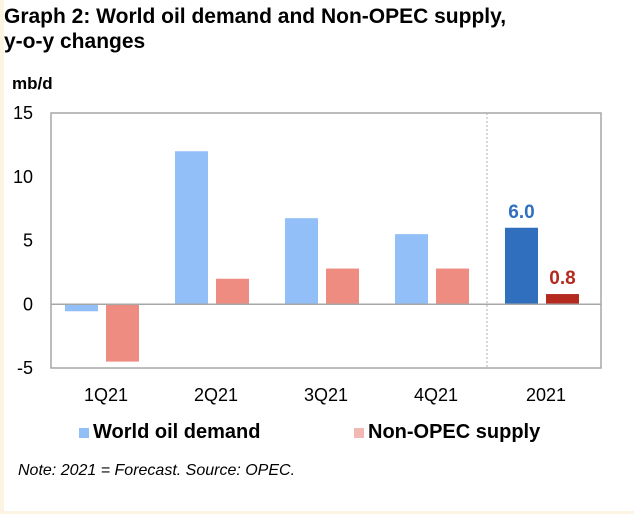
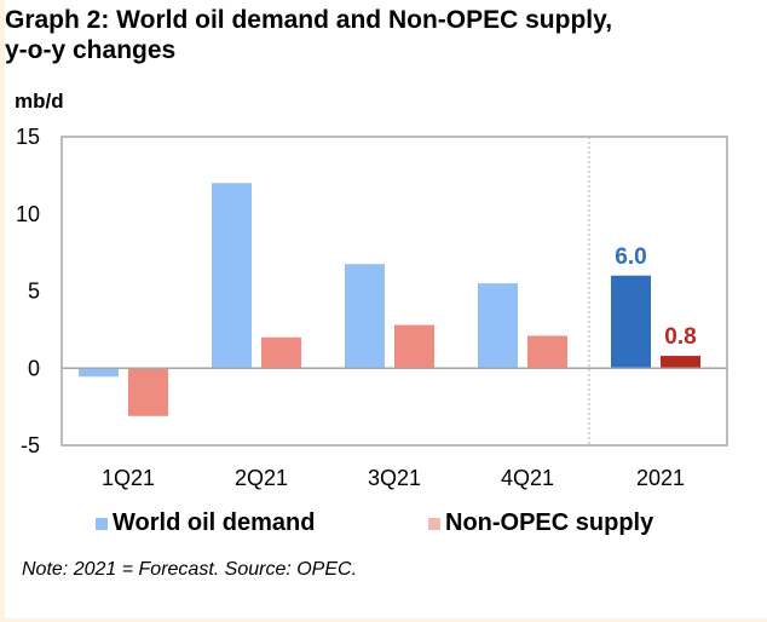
Non-OPEC supply/1Q21: -4.5 -> -3.1
Non-OPEC supply/4Q21: 2.8 -> 2.1
